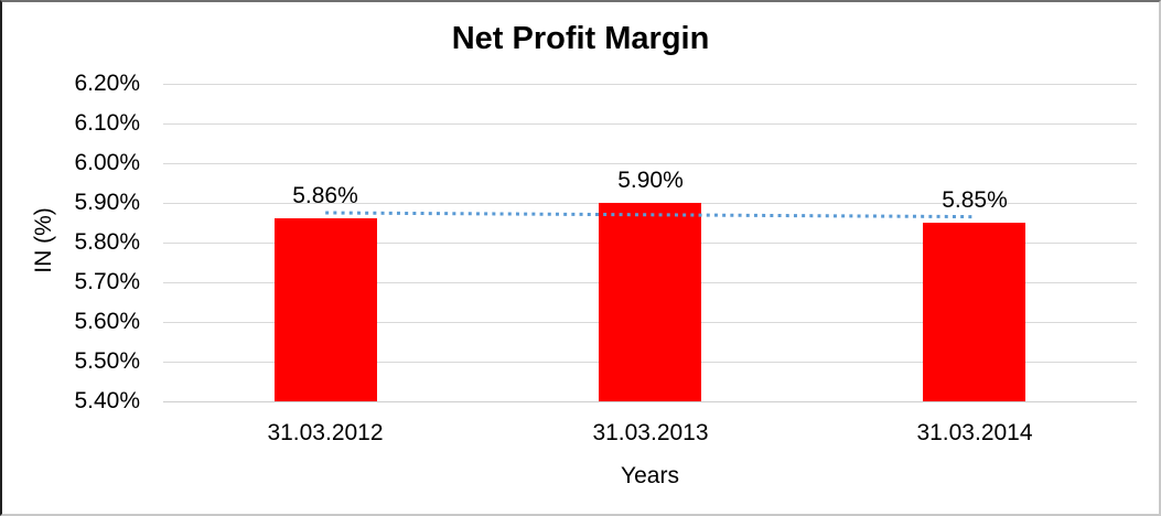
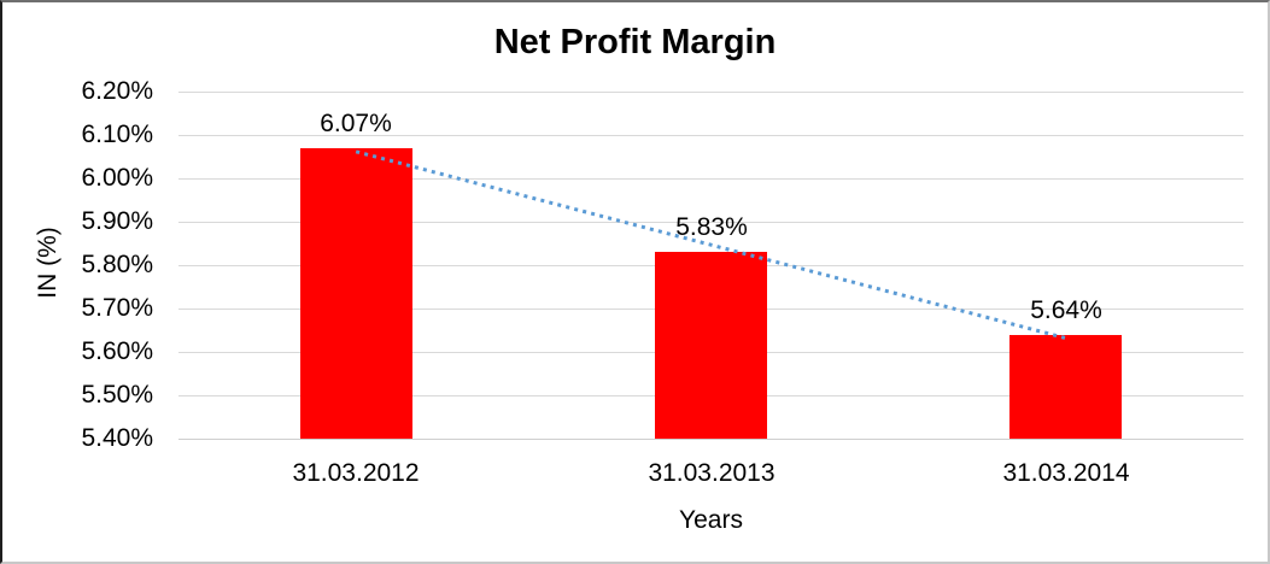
31.03.2012: 5.86% -> 6.07%
31.03.2013: 5.90% -> 5.83%
31.03.2014: 5.85% -> 5.64%
